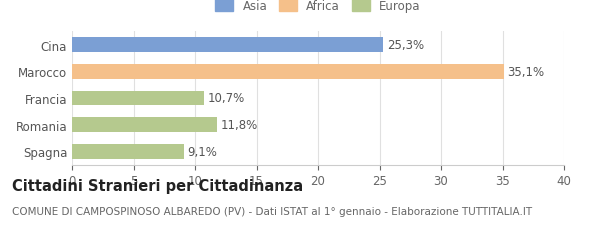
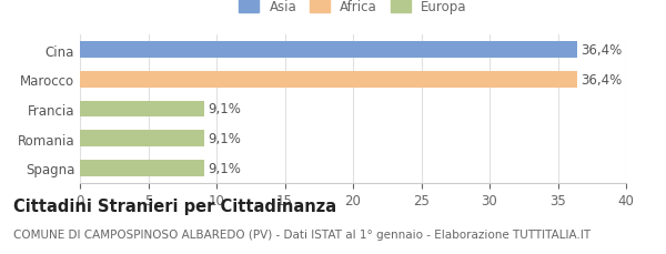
Cina: 25,3% -> 36,4%
Marocco: 35,1% -> 36,4%
Francia: 10,7% -> 9,1%
Romania: 11,8% -> 9,1%
